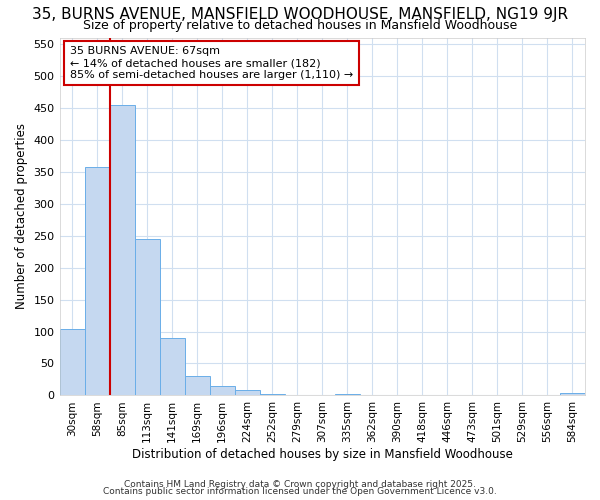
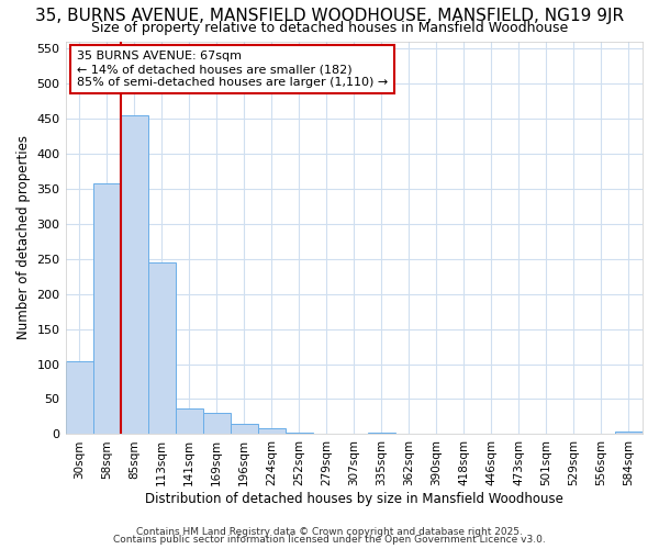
141sqm: 90 -> 36
